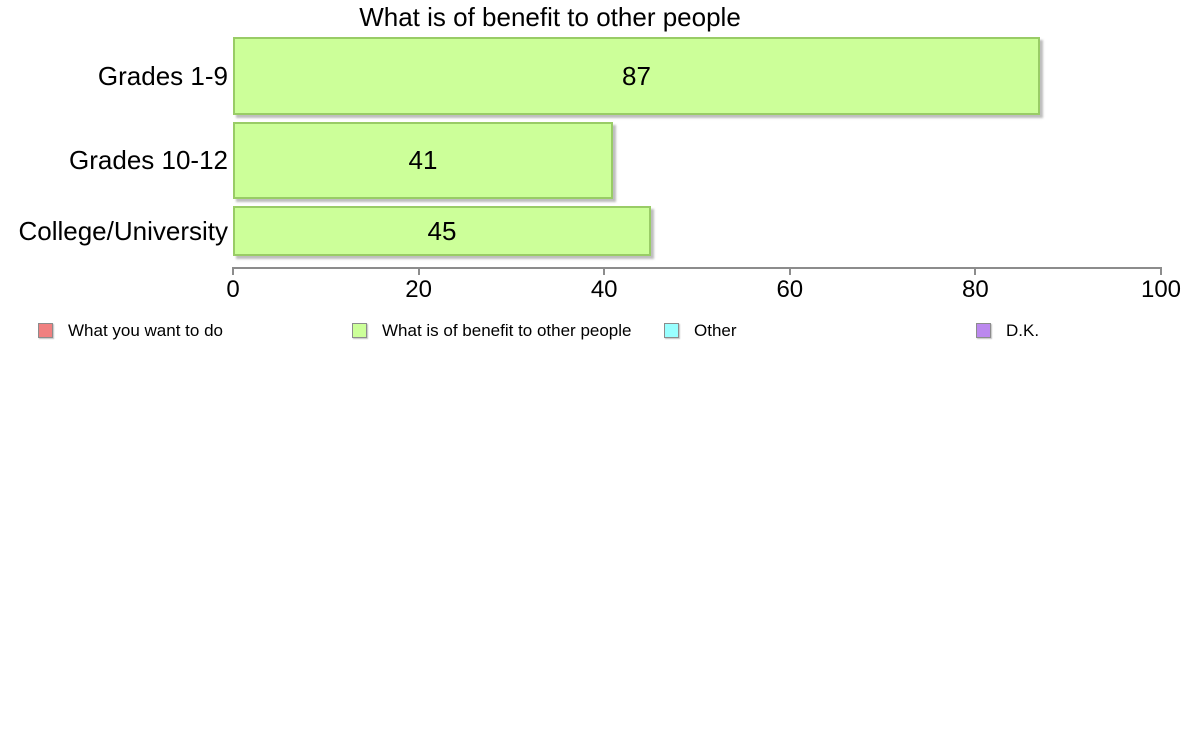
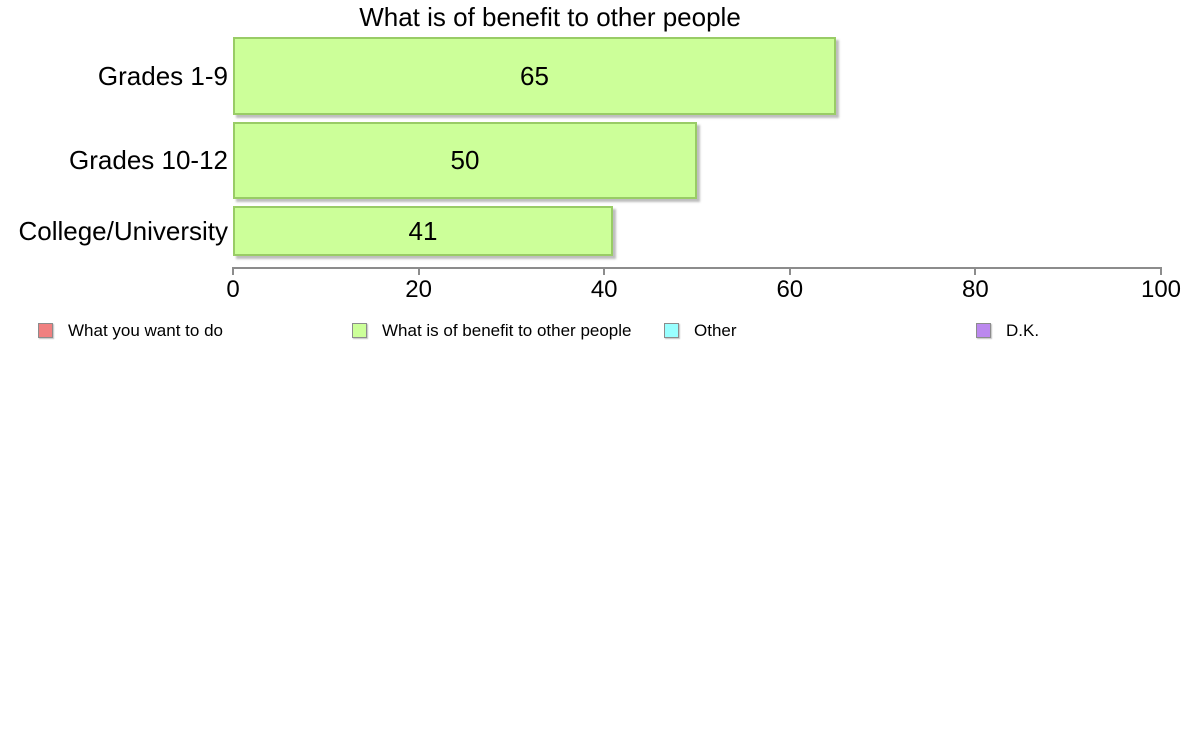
Grades 1-9: 87 -> 65
Grades 10-12: 41 -> 50
College/University: 45 -> 41
